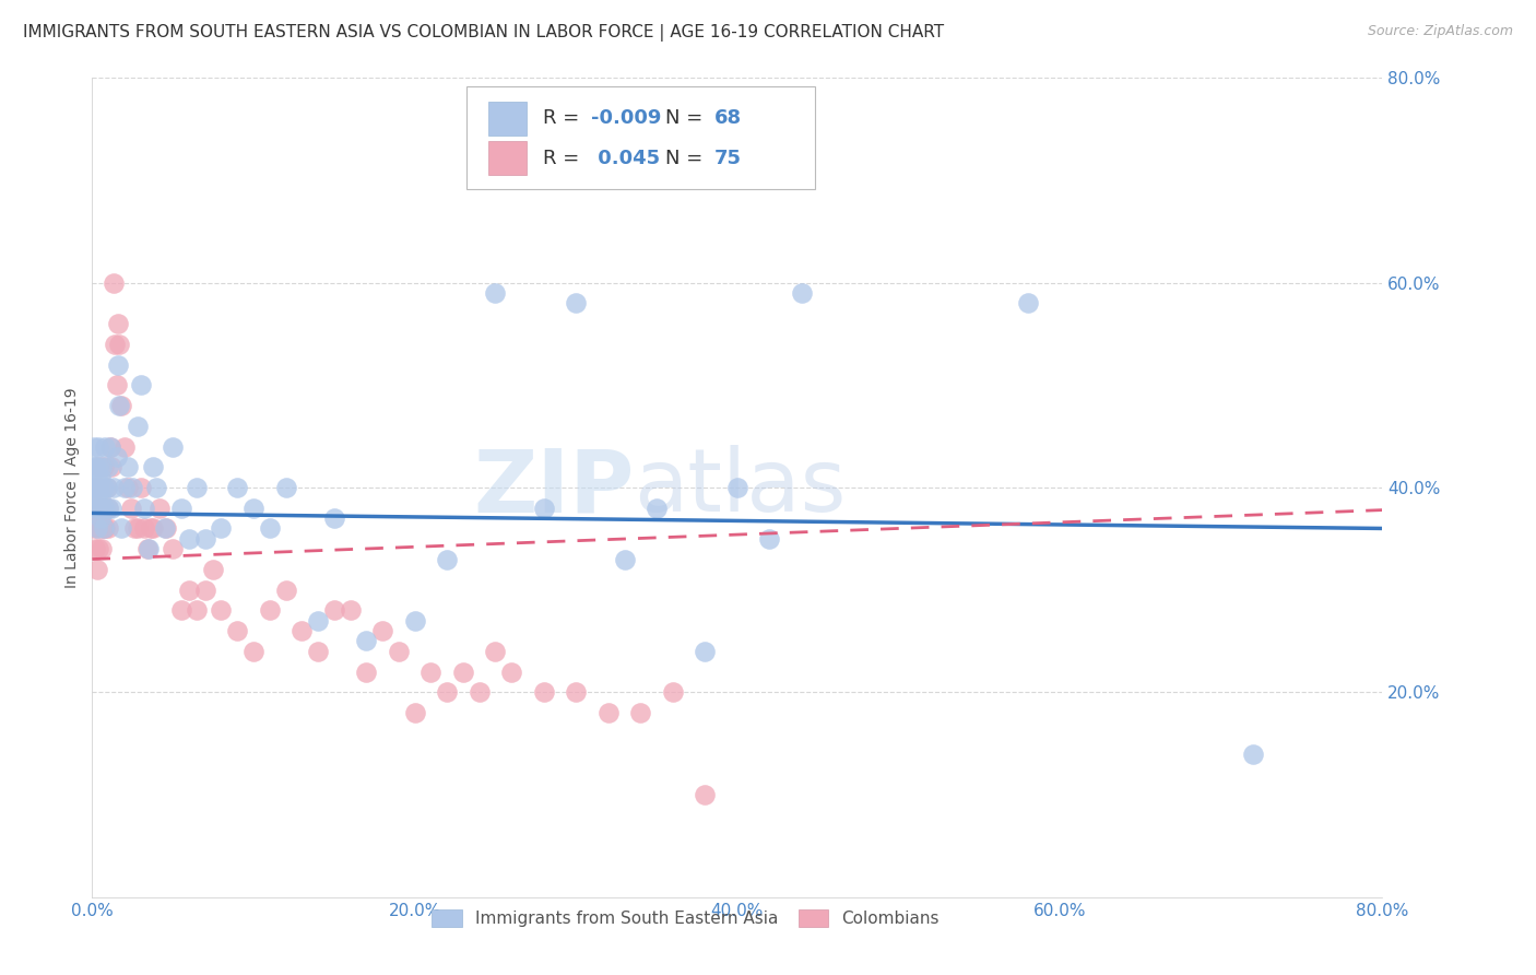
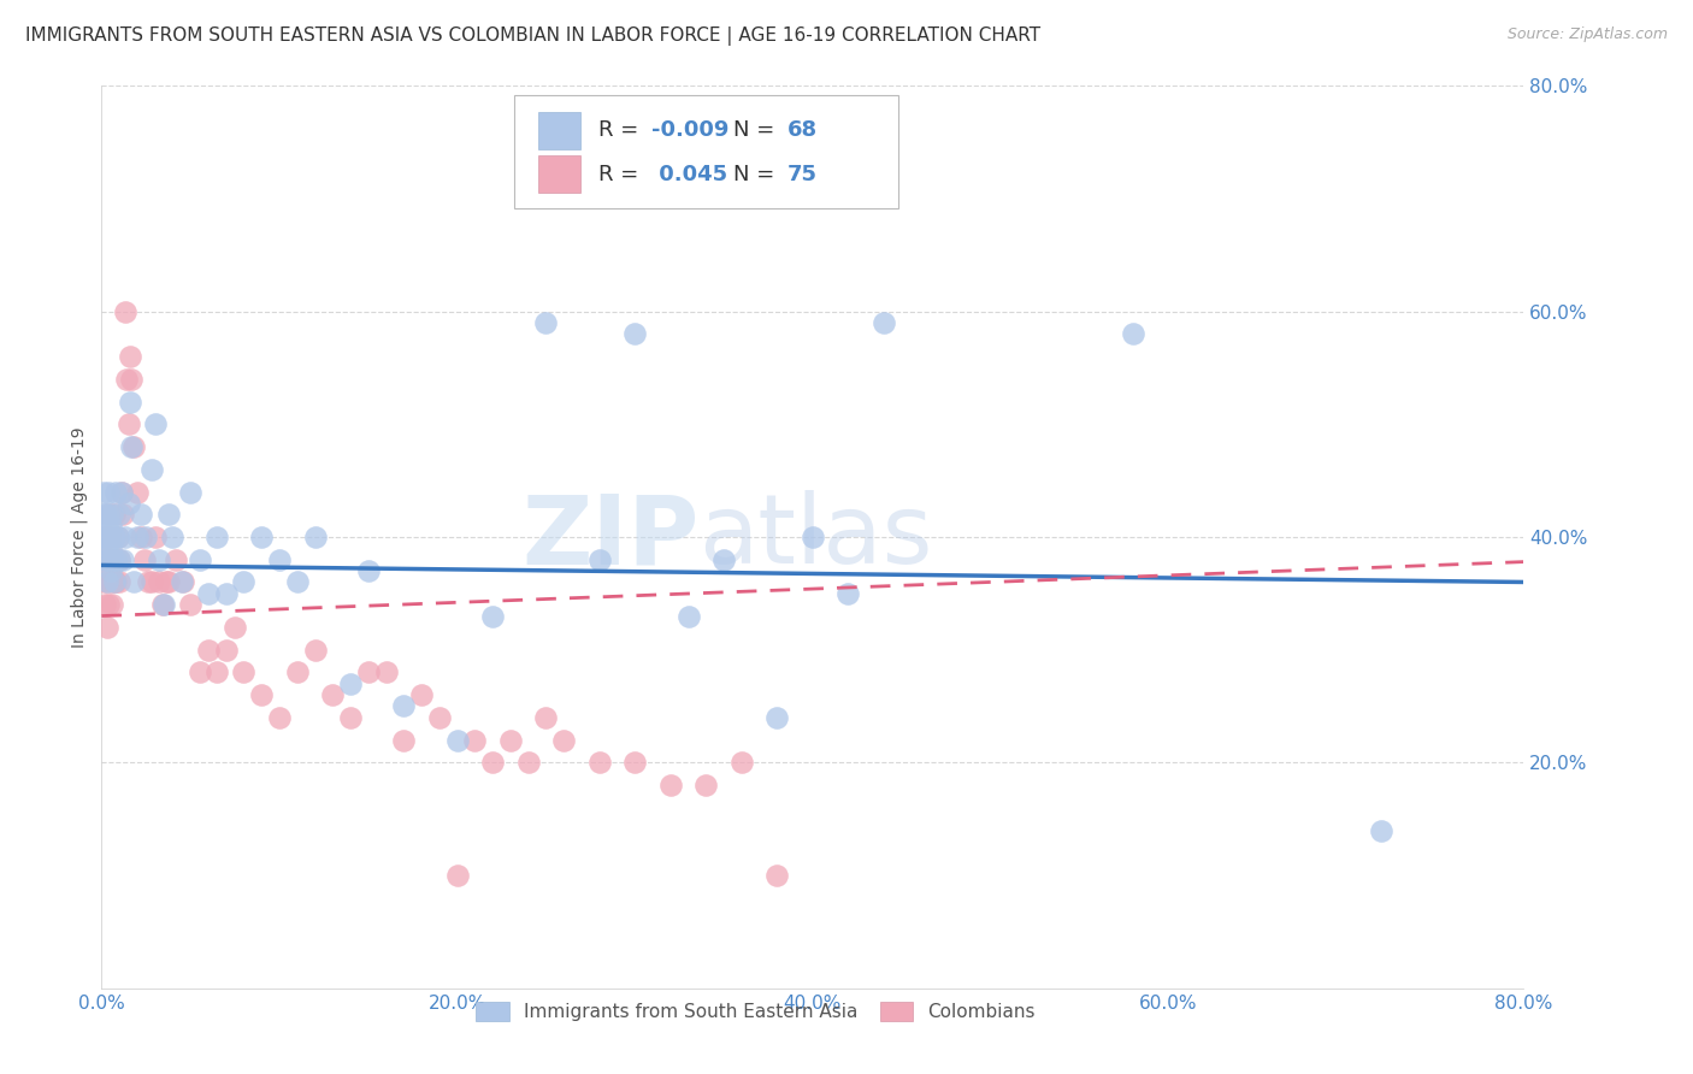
Immigrants from South Eastern Asia/20.0%: 27% -> 22%
Colombians/20.0%: 18% -> 10%
